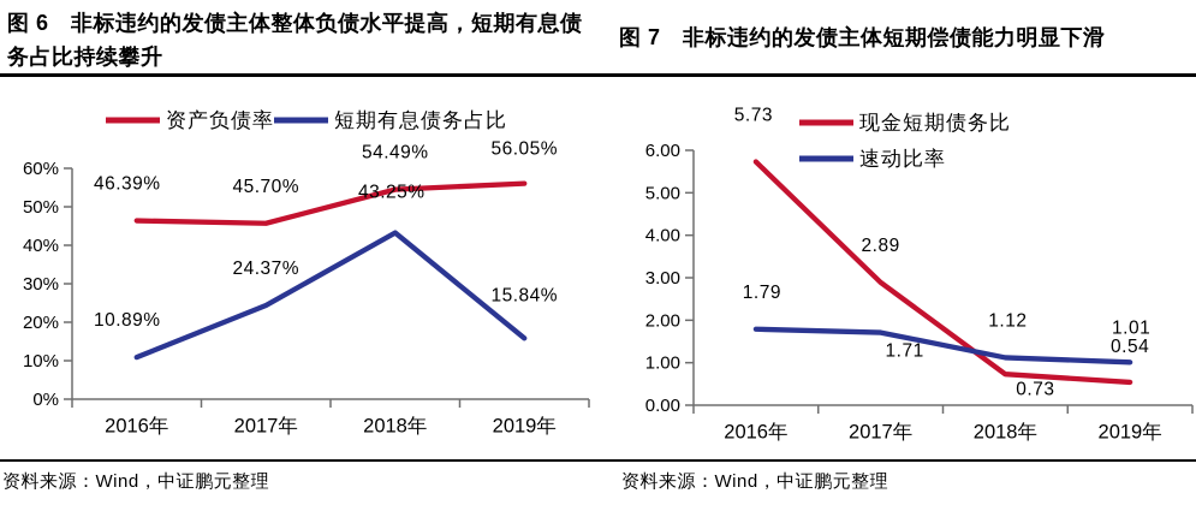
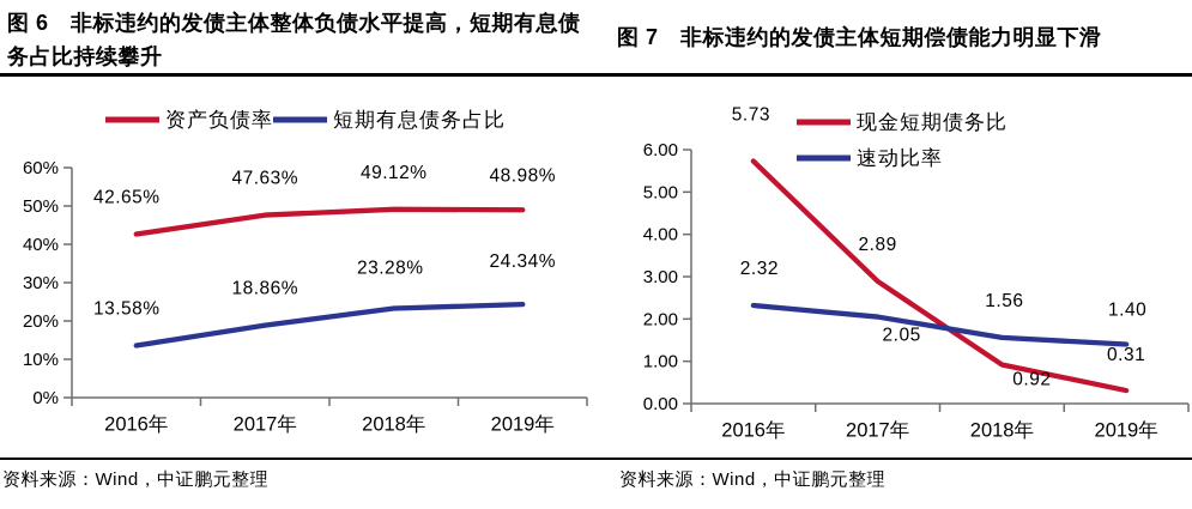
图 6 非标违约的发债主体整体负债水平提高，短期有息债务占比持续攀升/资产负债率/2016年: 46.39% -> 42.65%
图 6 非标违约的发债主体整体负债水平提高，短期有息债务占比持续攀升/短期有息债务占比/2016年: 10.89% -> 13.58%
图 6 非标违约的发债主体整体负债水平提高，短期有息债务占比持续攀升/资产负债率/2017年: 45.70% -> 47.63%
图 6 非标违约的发债主体整体负债水平提高，短期有息债务占比持续攀升/短期有息债务占比/2017年: 24.37% -> 18.86%
图 6 非标违约的发债主体整体负债水平提高，短期有息债务占比持续攀升/资产负债率/2018年: 54.49% -> 49.12%
图 6 非标违约的发债主体整体负债水平提高，短期有息债务占比持续攀升/短期有息债务占比/2018年: 43.25% -> 23.28%
图 6 非标违约的发债主体整体负债水平提高，短期有息债务占比持续攀升/资产负债率/2019年: 56.05% -> 48.98%
图 6 非标违约的发债主体整体负债水平提高，短期有息债务占比持续攀升/短期有息债务占比/2019年: 15.84% -> 24.34%
图 7 非标违约的发债主体短期偿债能力明显下滑/速动比率/2016年: 1.79 -> 2.32
图 7 非标违约的发债主体短期偿债能力明显下滑/速动比率/2017年: 1.71 -> 2.05
图 7 非标违约的发债主体短期偿债能力明显下滑/现金短期债务比/2018年: 0.73 -> 0.92
图 7 非标违约的发债主体短期偿债能力明显下滑/速动比率/2018年: 1.12 -> 1.56
图 7 非标违约的发债主体短期偿债能力明显下滑/现金短期债务比/2019年: 0.54 -> 0.31
图 7 非标违约的发债主体短期偿债能力明显下滑/速动比率/2019年: 1.01 -> 1.40
